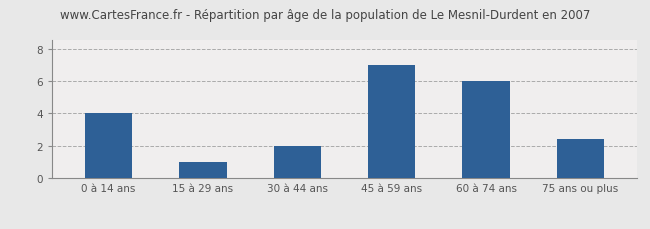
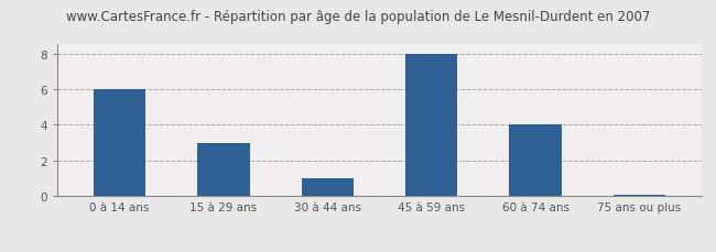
0 à 14 ans: 4.0 -> 6.0
15 à 29 ans: 1.0 -> 3.0
30 à 44 ans: 2.0 -> 1.0
45 à 59 ans: 7.0 -> 8.0
60 à 74 ans: 6.0 -> 4.0
75 ans ou plus: 2.4 -> 0.1
